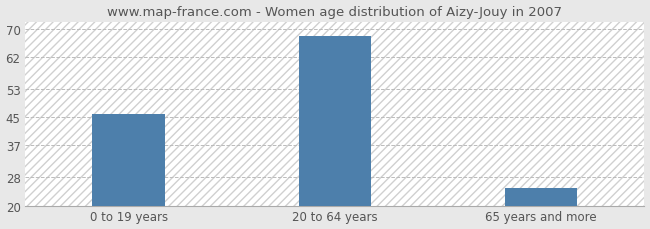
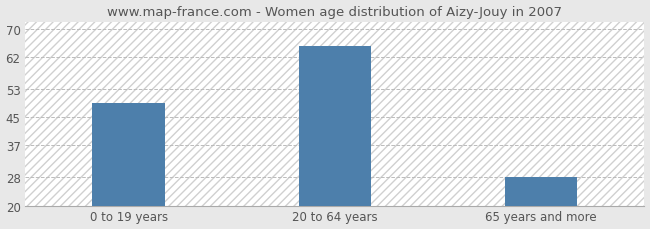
0 to 19 years: 46 -> 49
20 to 64 years: 68 -> 65
65 years and more: 25 -> 28
